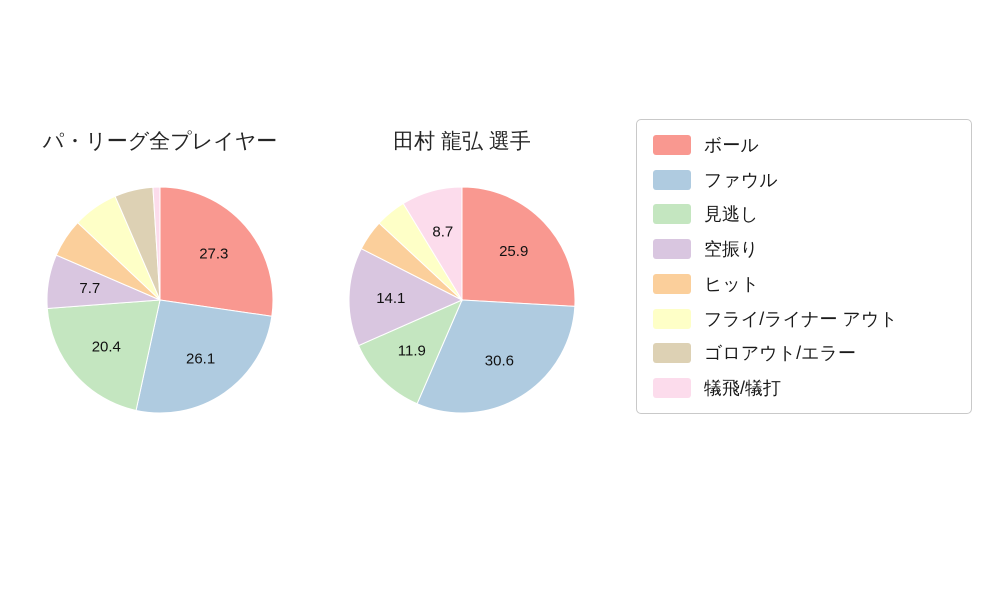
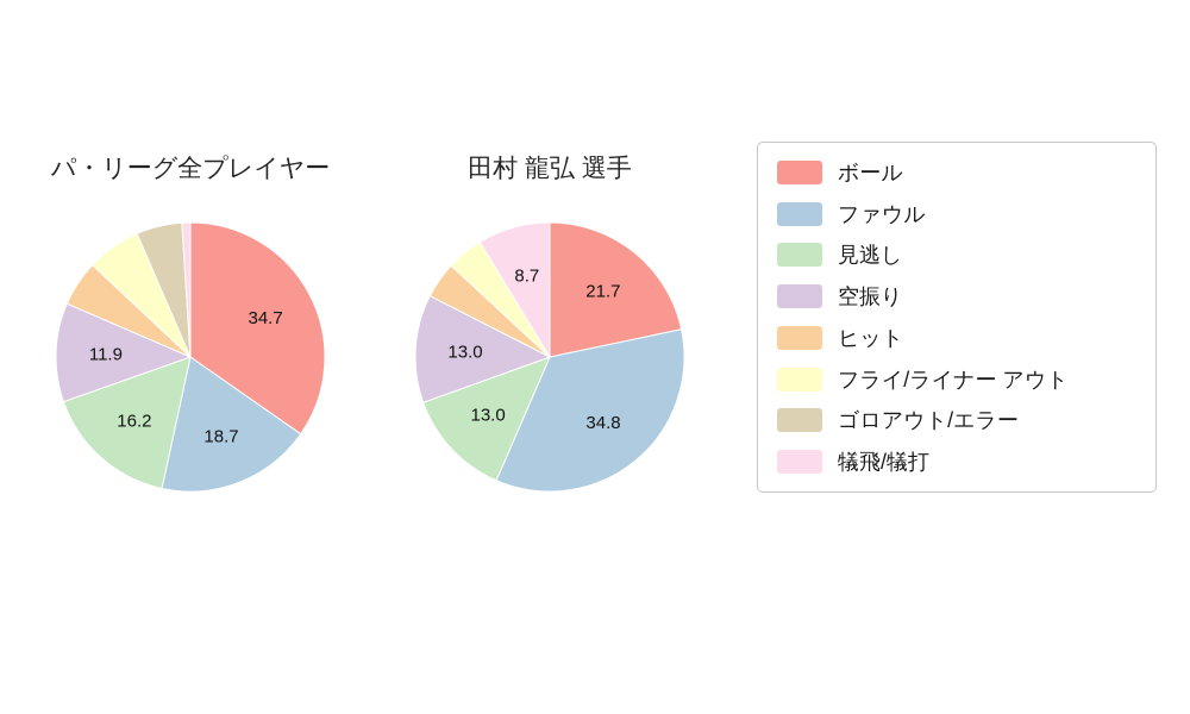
パ・リーグ全プレイヤー/ボール: 27.3 -> 34.7
パ・リーグ全プレイヤー/ファウル: 26.1 -> 18.7
パ・リーグ全プレイヤー/見逃し: 20.4 -> 16.2
パ・リーグ全プレイヤー/空振り: 7.7 -> 11.9
田村 龍弘 選手/ボール: 25.9 -> 21.7
田村 龍弘 選手/ファウル: 30.6 -> 34.8
田村 龍弘 選手/見逃し: 11.9 -> 13.0
田村 龍弘 選手/空振り: 14.1 -> 13.0
